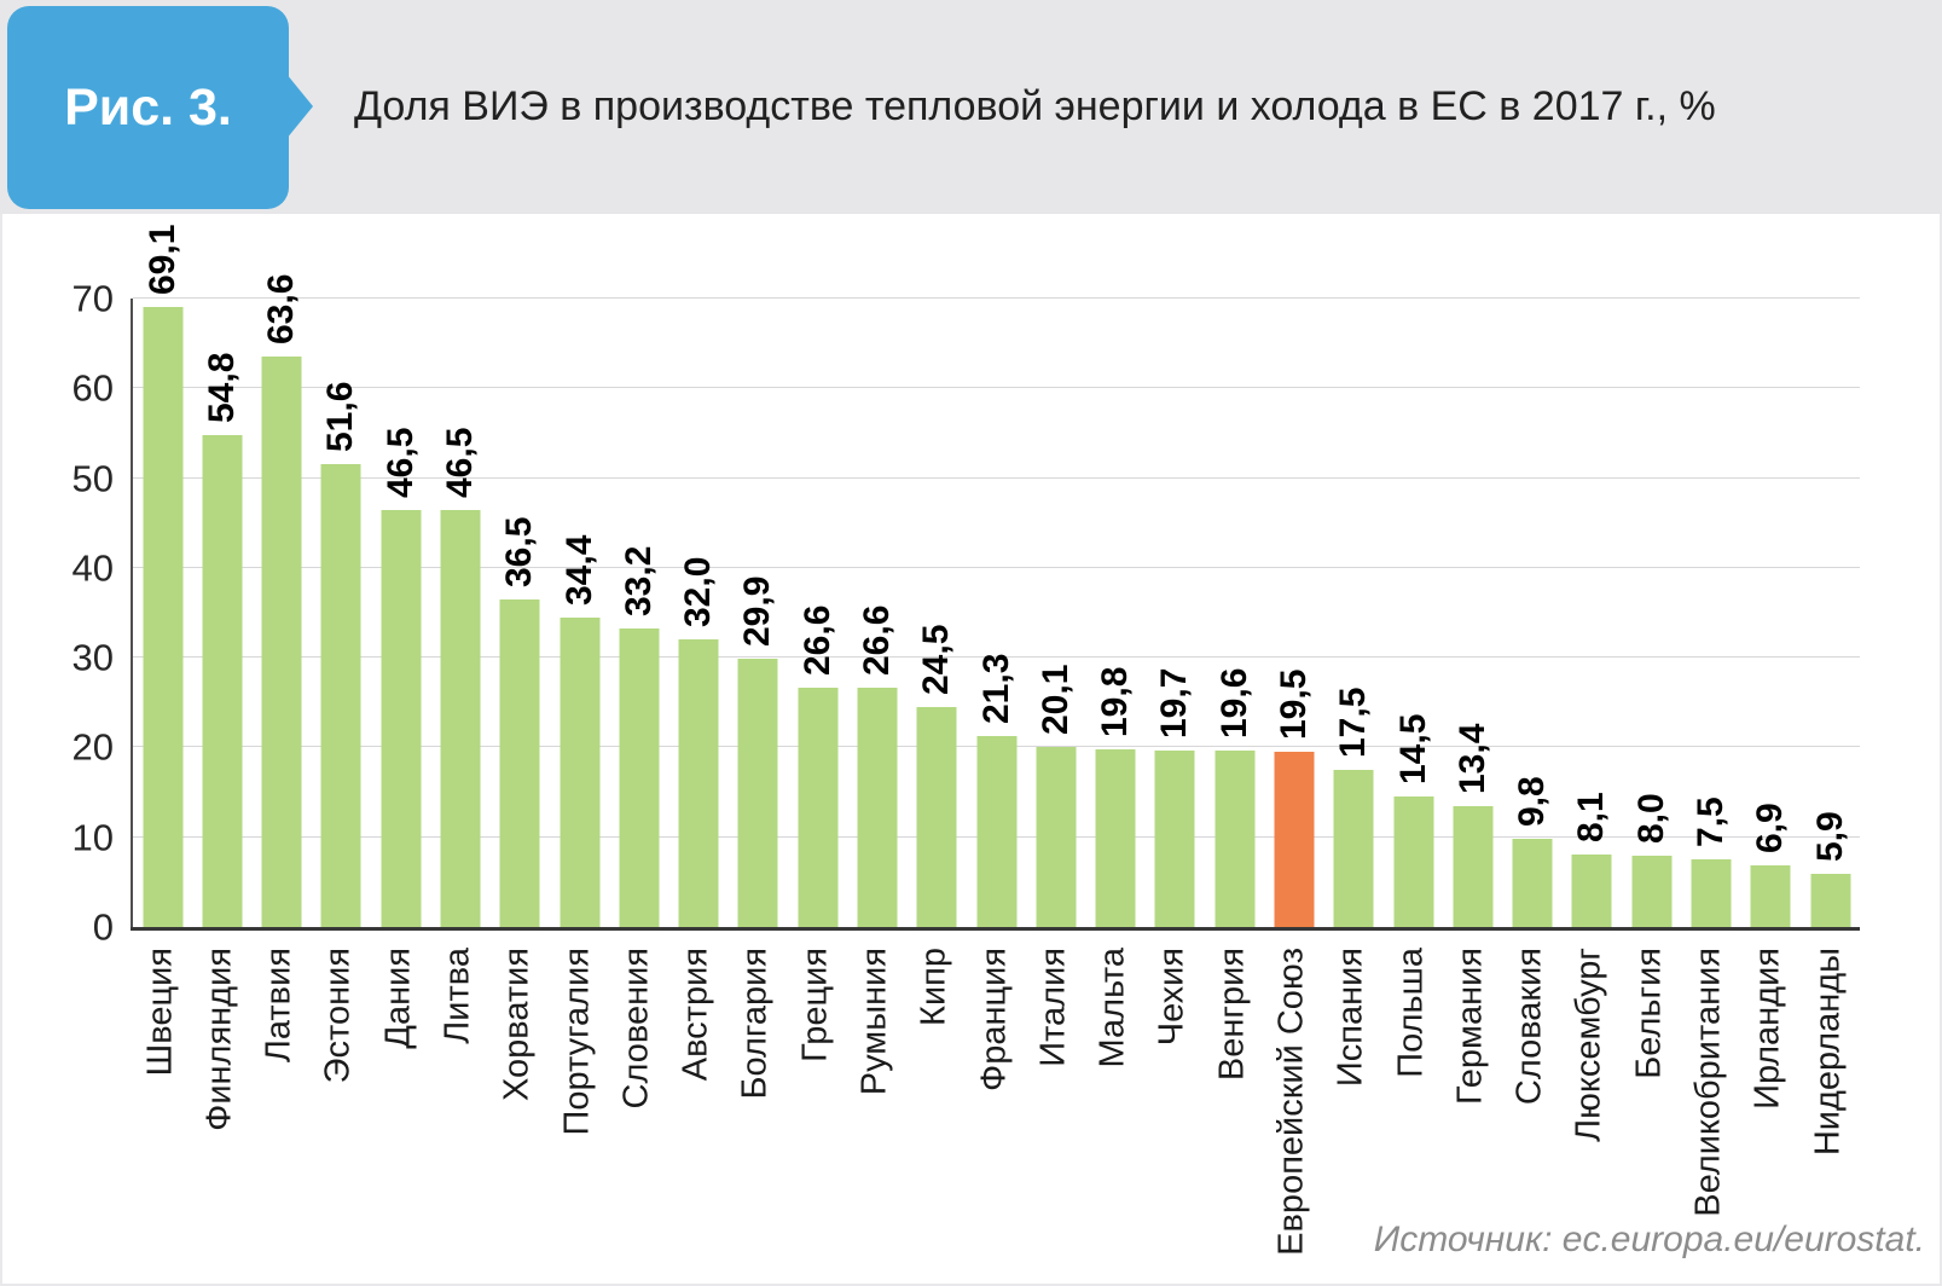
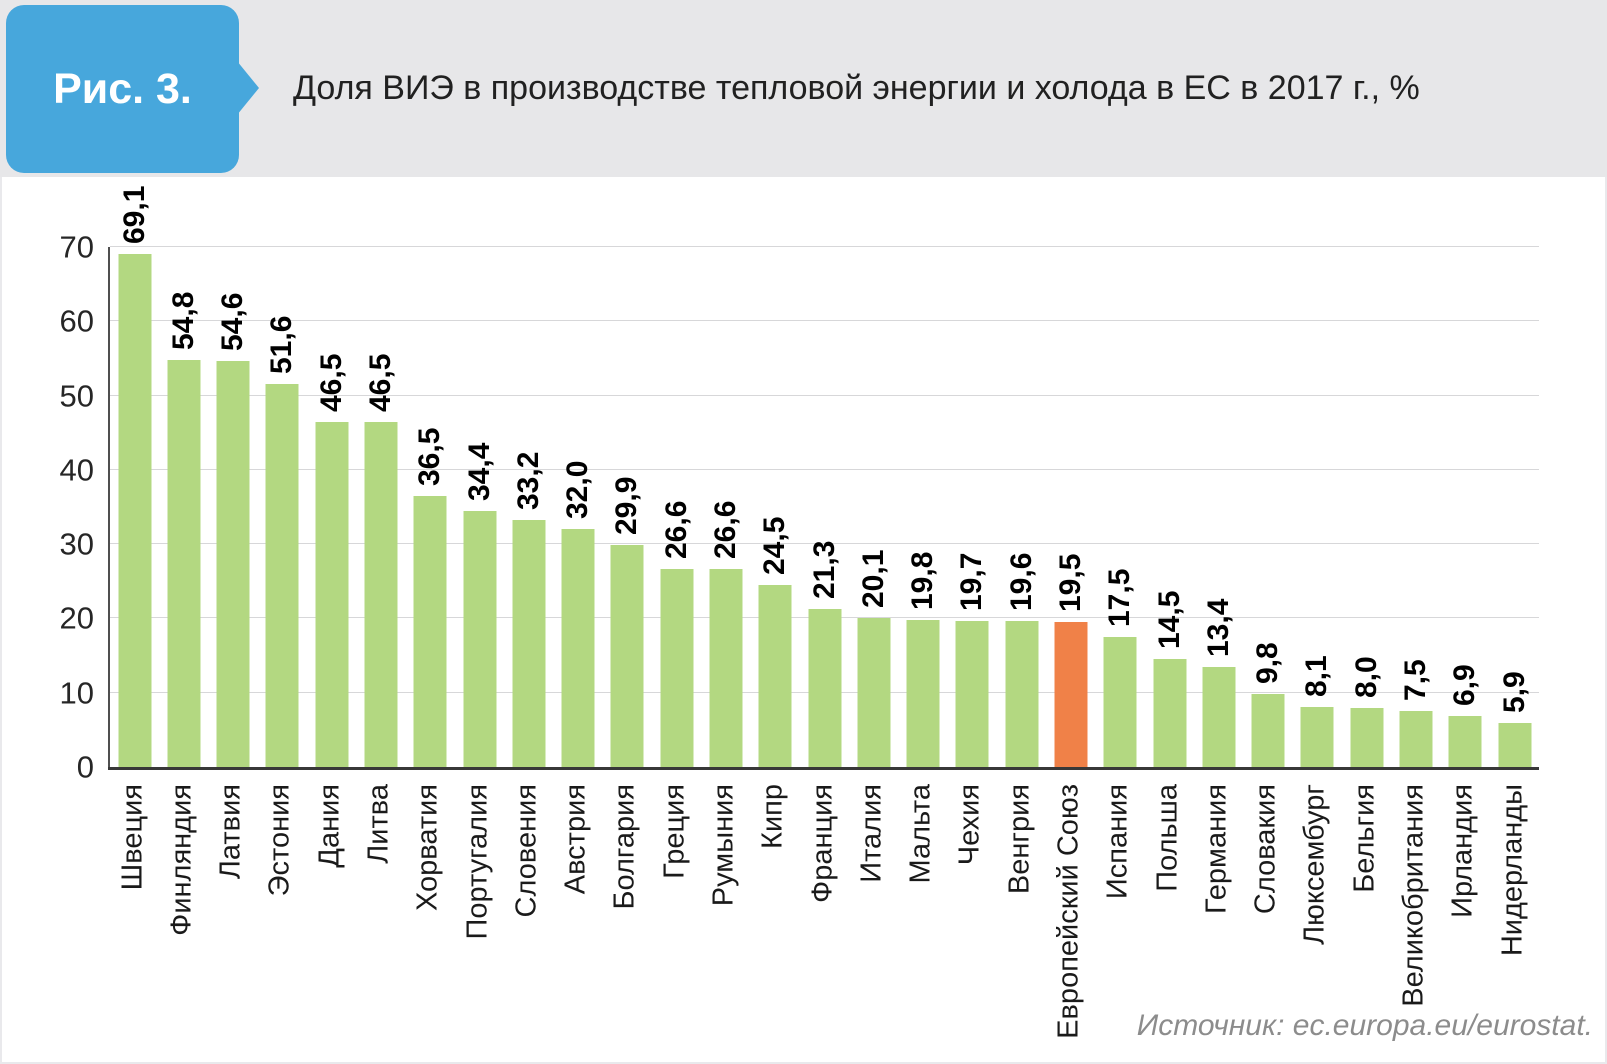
Латвия: 63,6 -> 54,6
